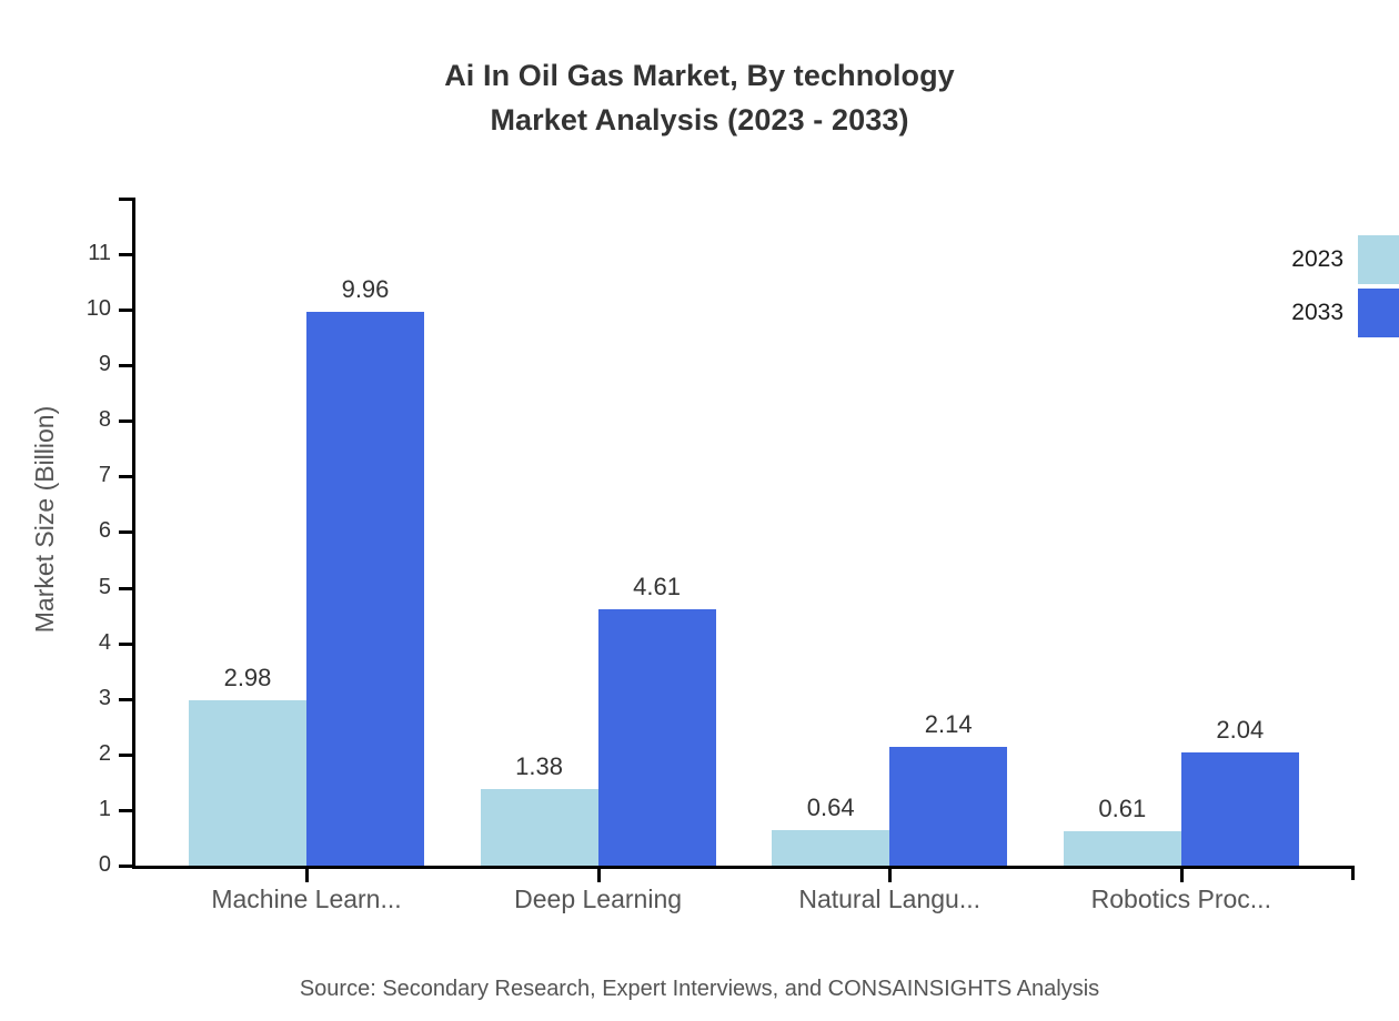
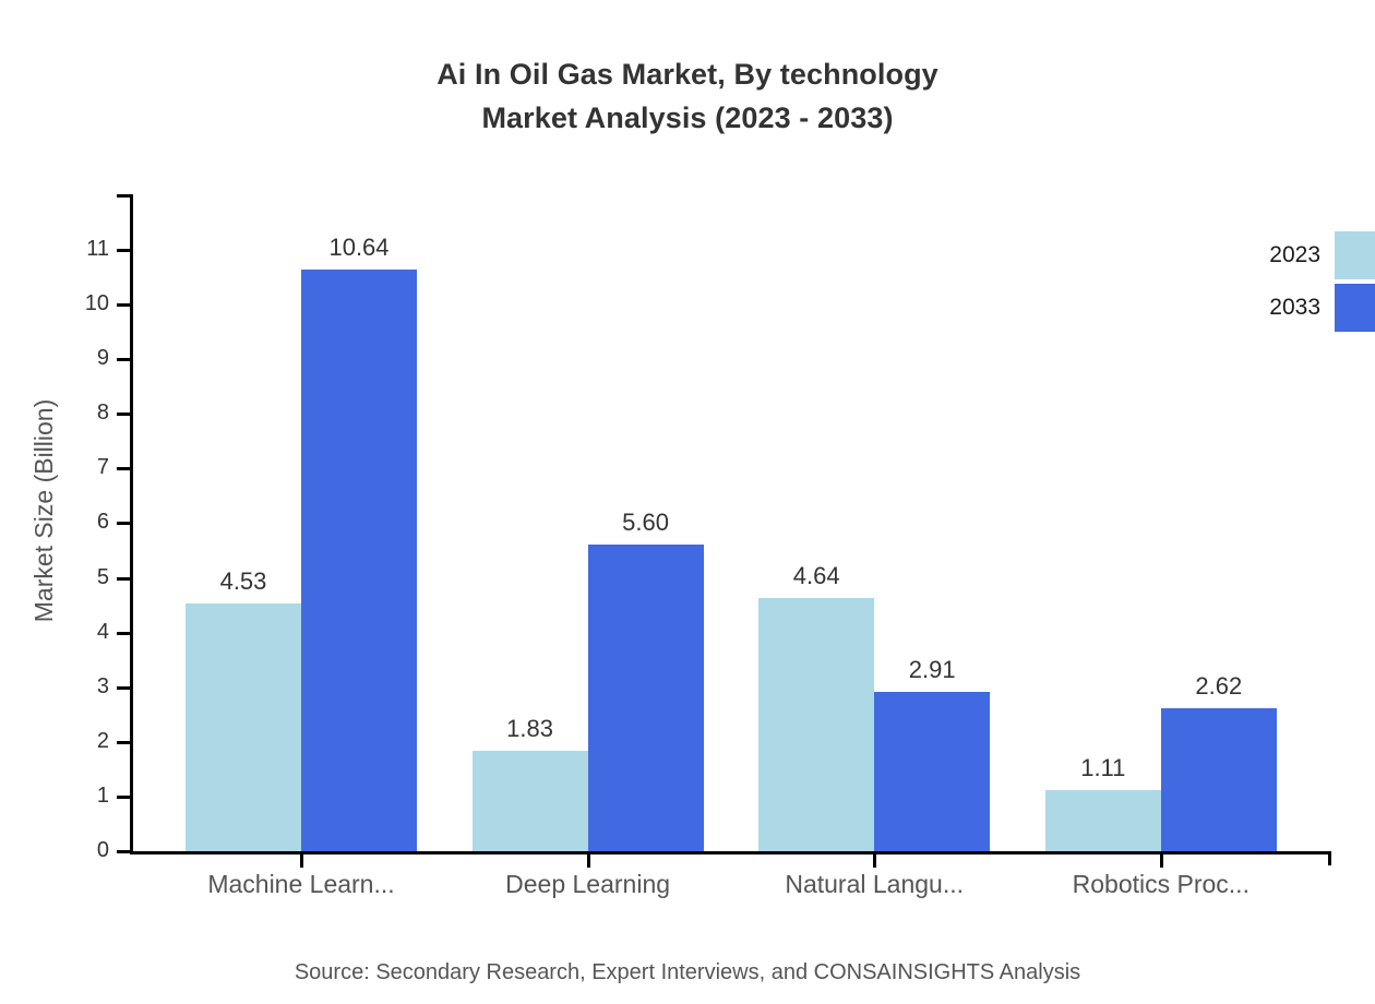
2023/Machine Learn...: 2.98 -> 4.53
2033/Machine Learn...: 9.96 -> 10.64
2023/Deep Learning: 1.38 -> 1.83
2033/Deep Learning: 4.61 -> 5.60
2023/Natural Langu...: 0.64 -> 4.64
2033/Natural Langu...: 2.14 -> 2.91
2023/Robotics Proc...: 0.61 -> 1.11
2033/Robotics Proc...: 2.04 -> 2.62
